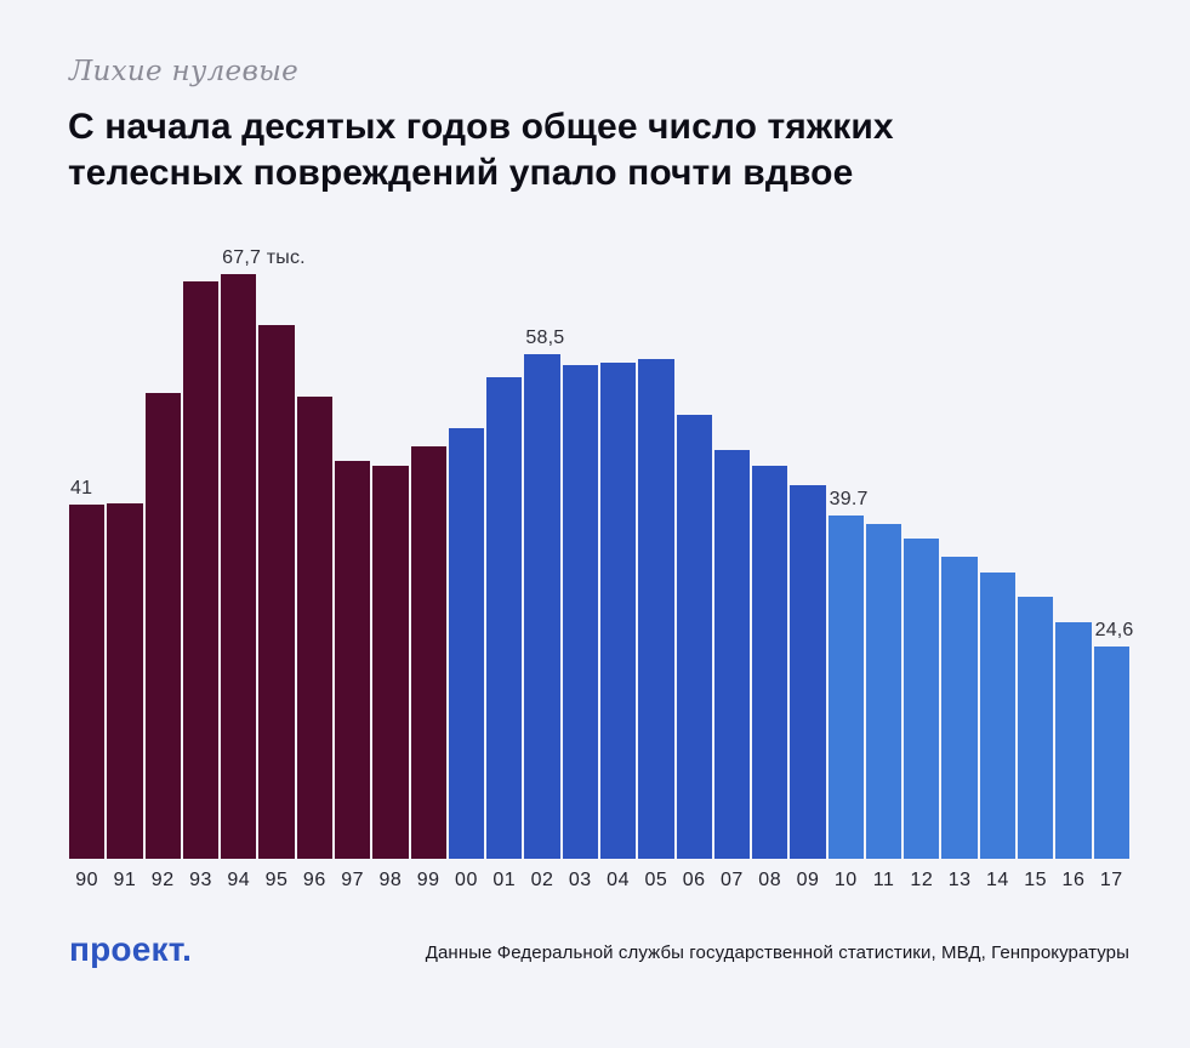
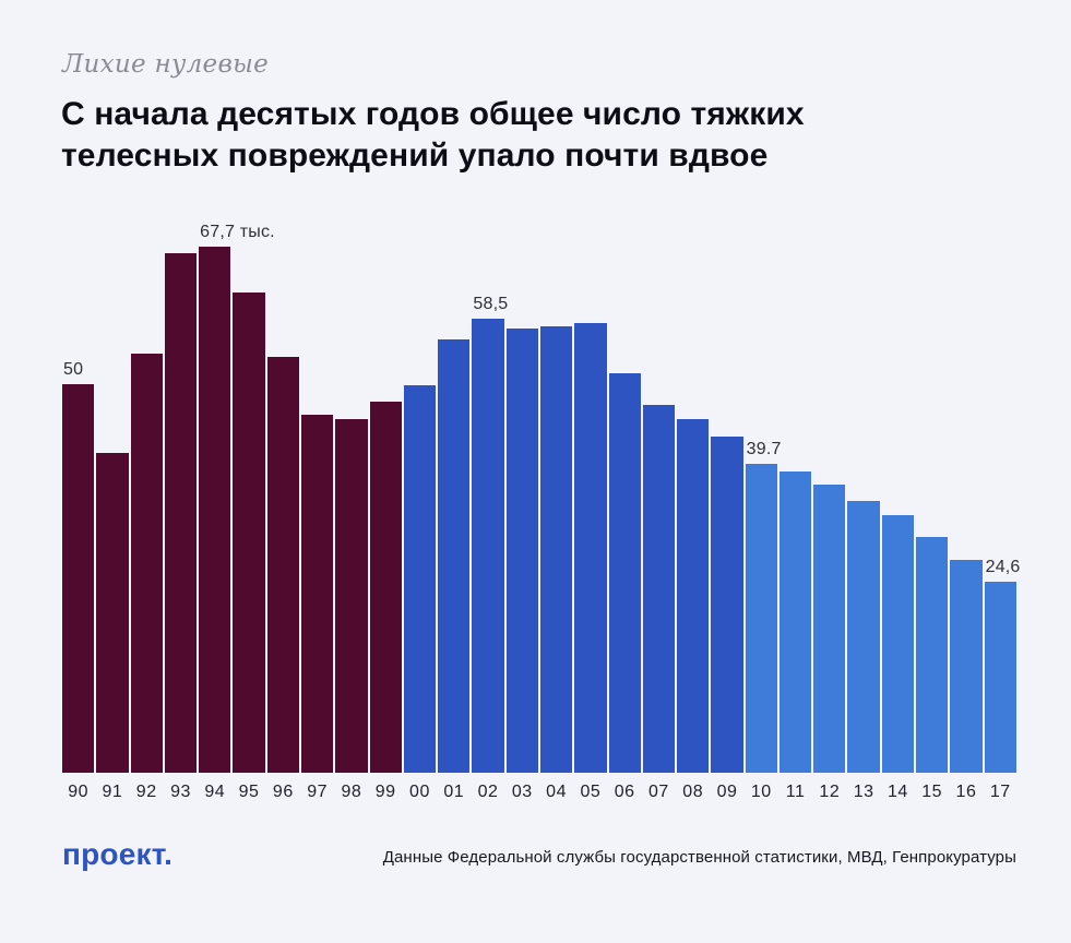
90: 41 -> 50
